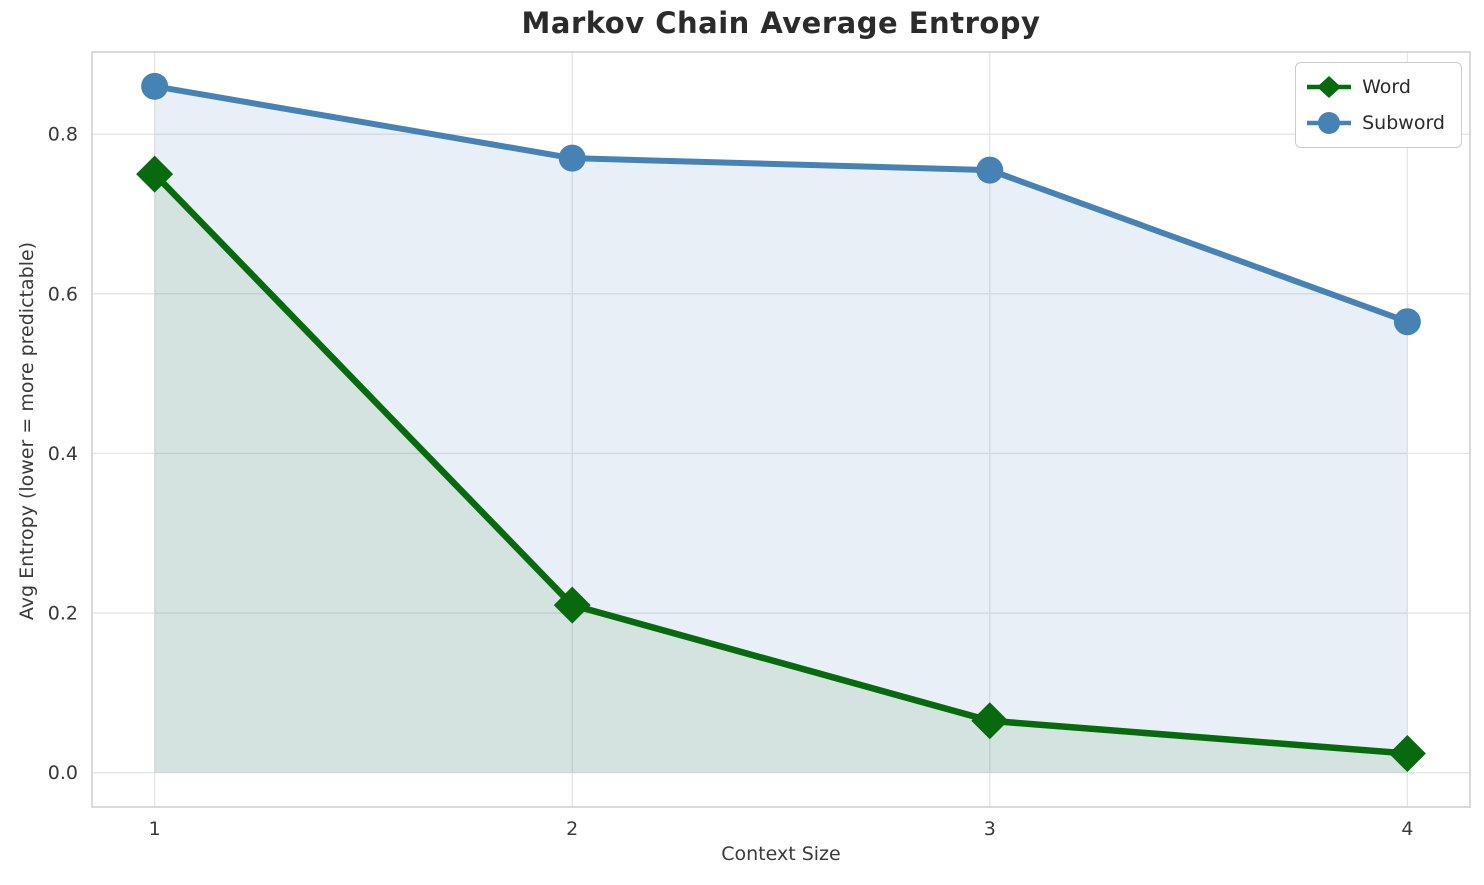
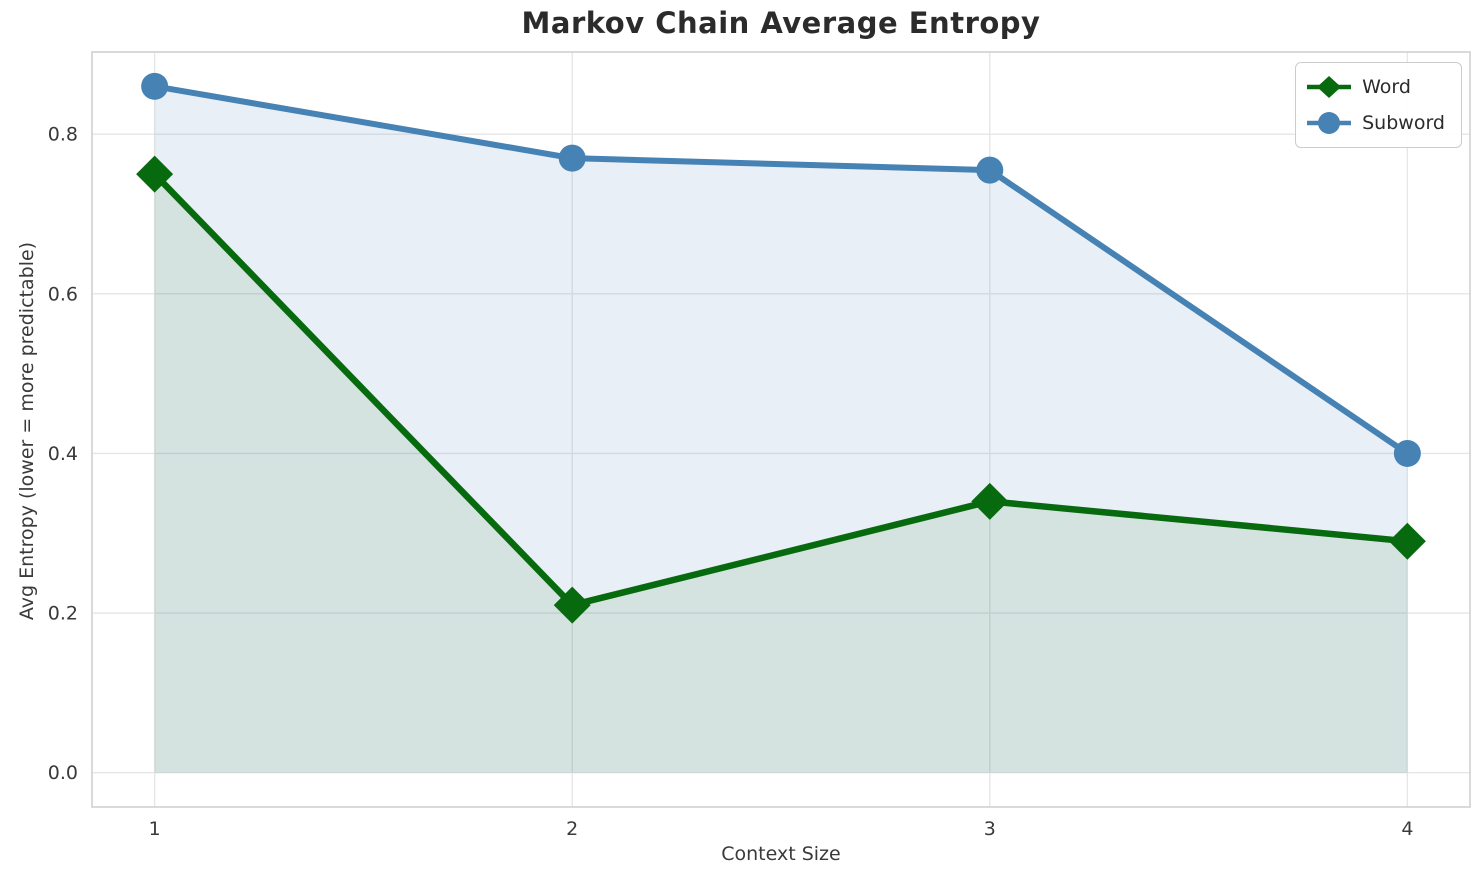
Word/3: 0.07 -> 0.34
Word/4: 0.02 -> 0.29
Subword/4: 0.56 -> 0.40
